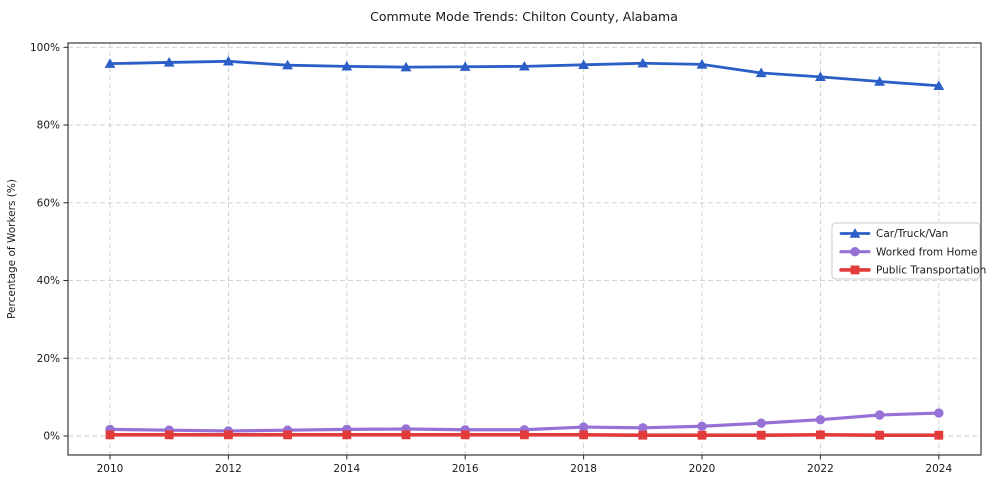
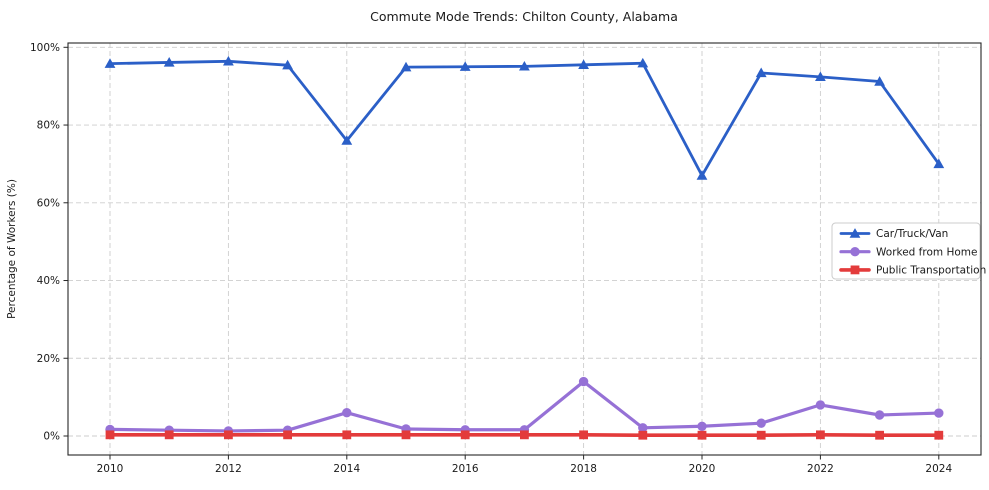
Car/Truck/Van/2014: 95% -> 76%
Worked from Home/2014: 2% -> 6%
Worked from Home/2018: 2% -> 14%
Car/Truck/Van/2020: 96% -> 67%
Worked from Home/2022: 4% -> 8%
Car/Truck/Van/2024: 90% -> 70%
